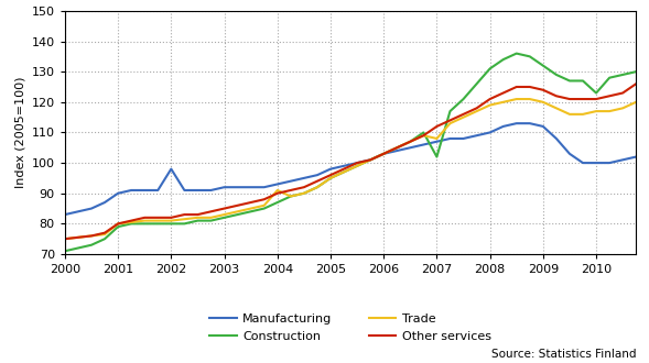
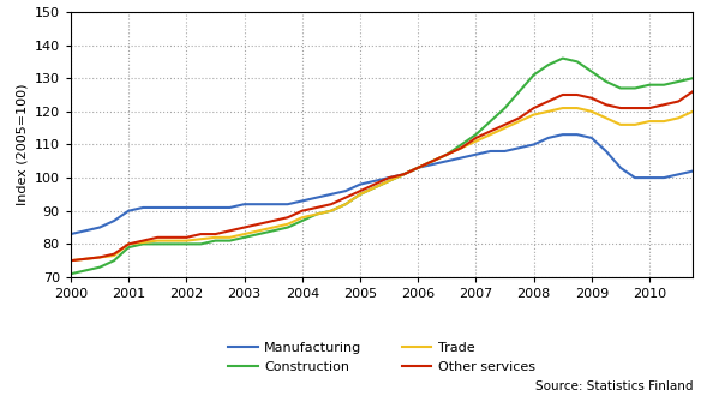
Manufacturing/2002: 98 -> 91
Trade/2004: 91.0 -> 88.0
Construction/2007: 102 -> 113
Trade/2007: 108.0 -> 111.0
Construction/2010: 123 -> 128
